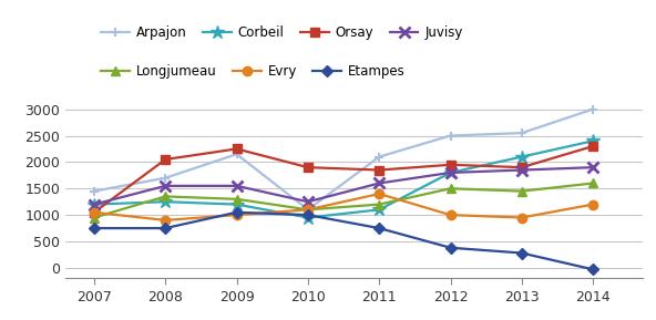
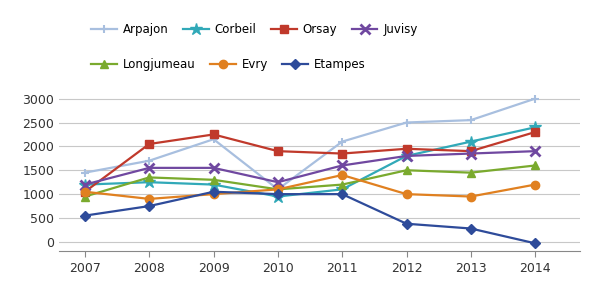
Etampes/2007: 750 -> 550
Etampes/2011: 750 -> 1000
